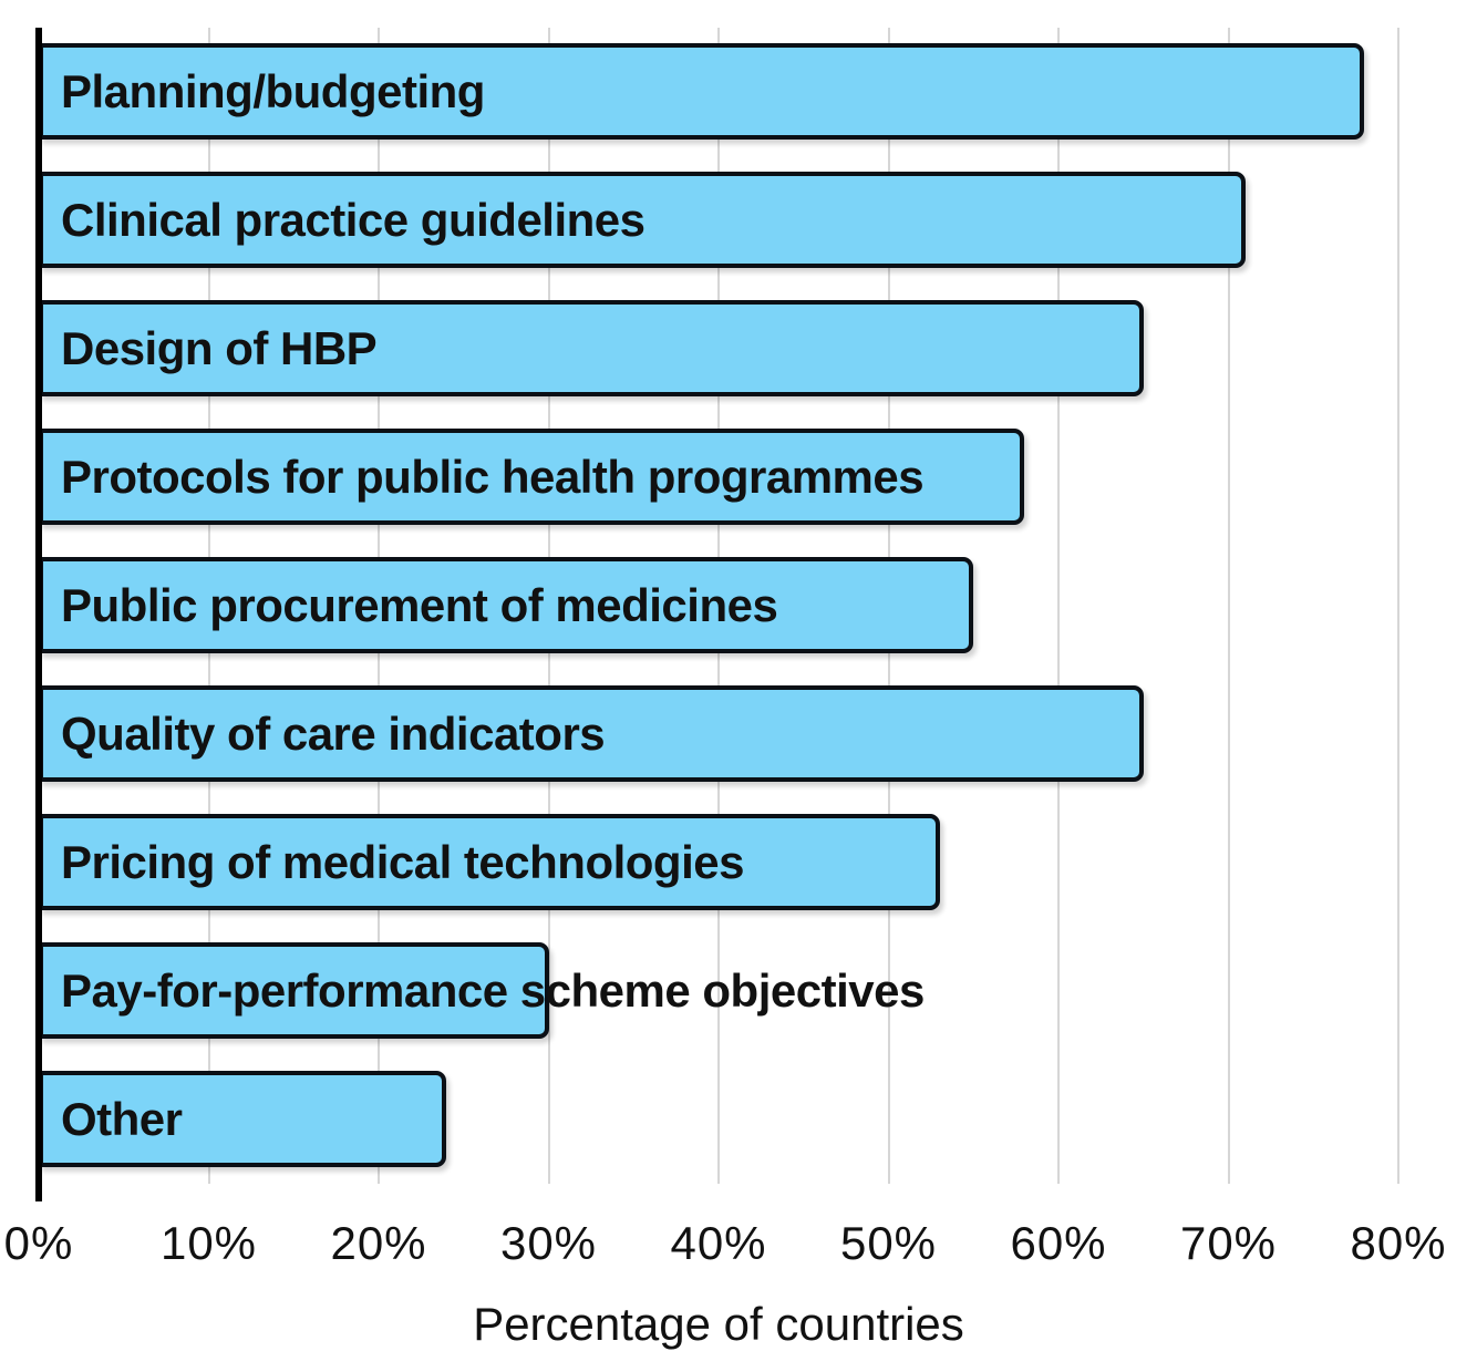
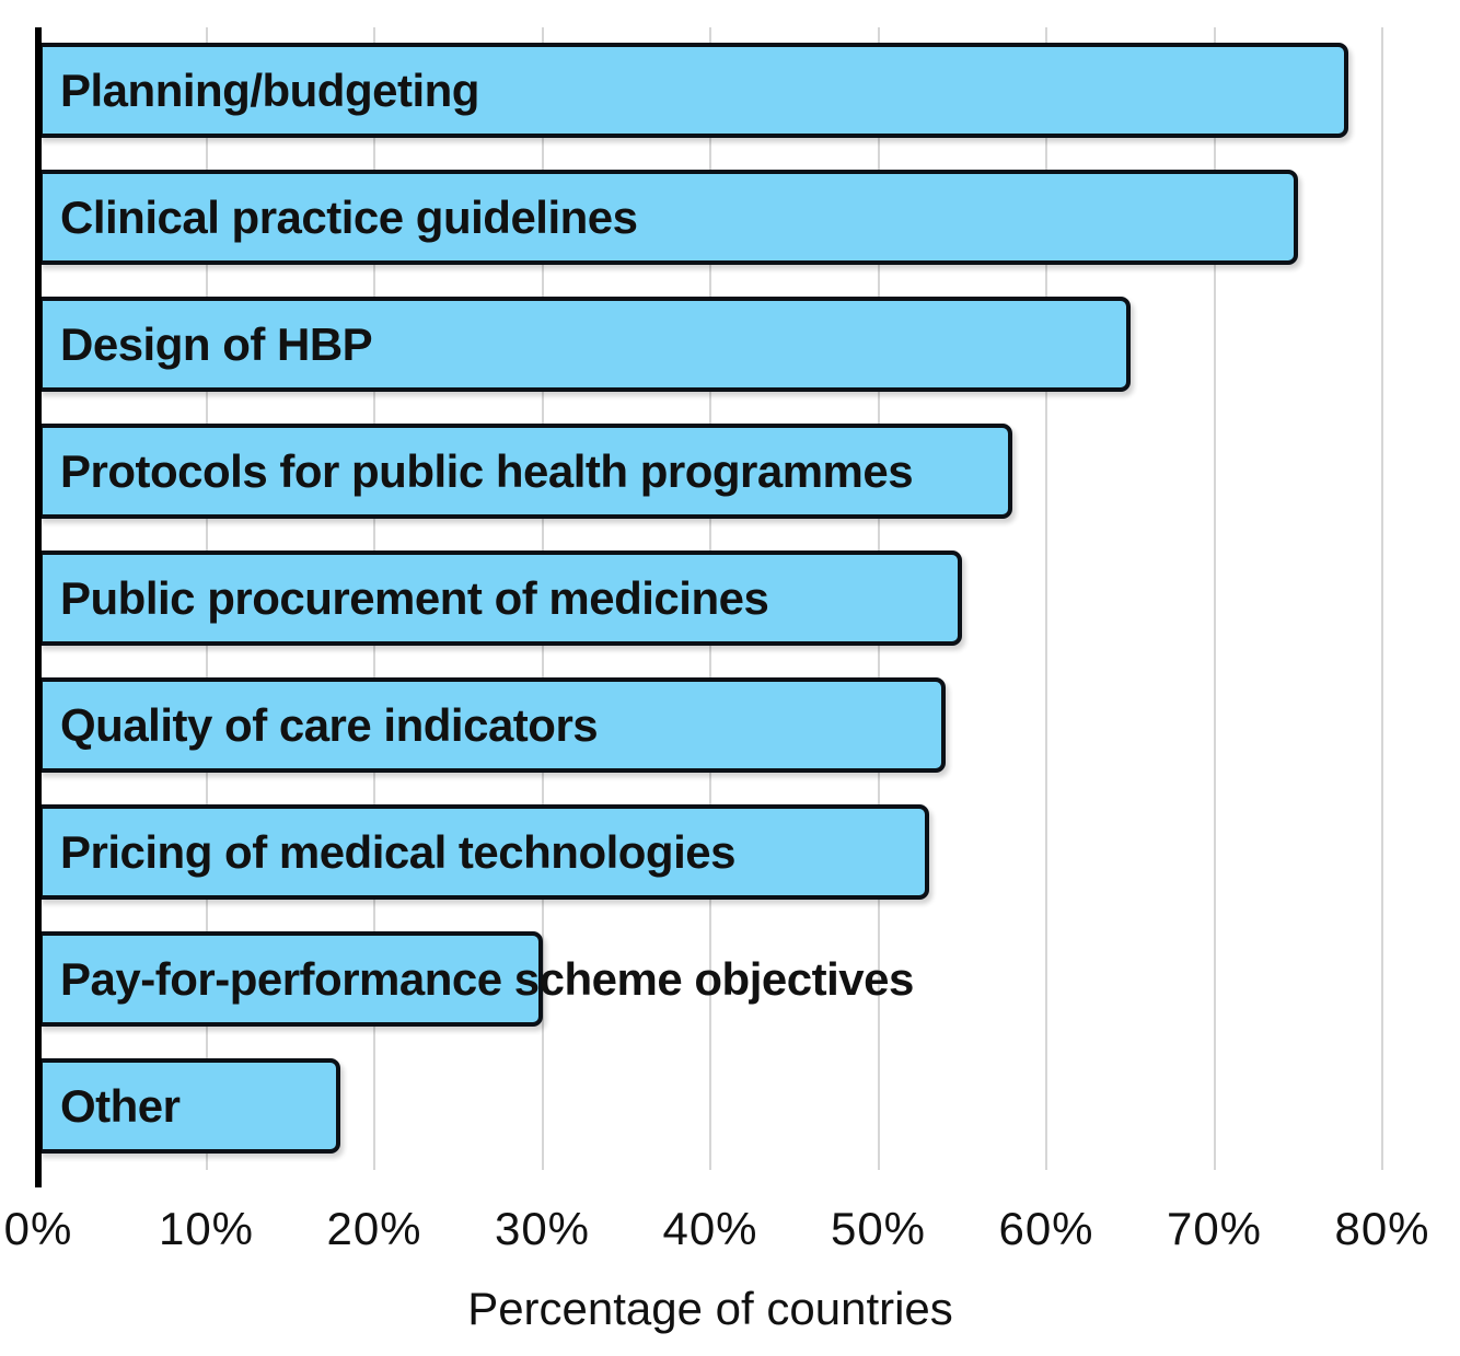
Clinical practice guidelines: 71% -> 75%
Quality of care indicators: 65% -> 54%
Other: 24% -> 18%
